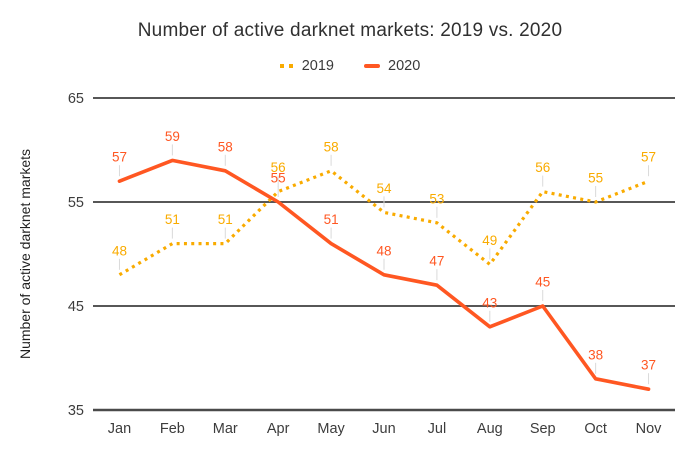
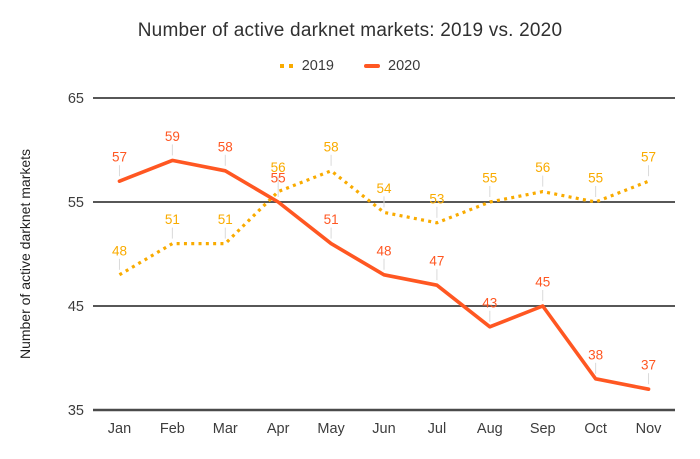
2019/Aug: 49 -> 55
